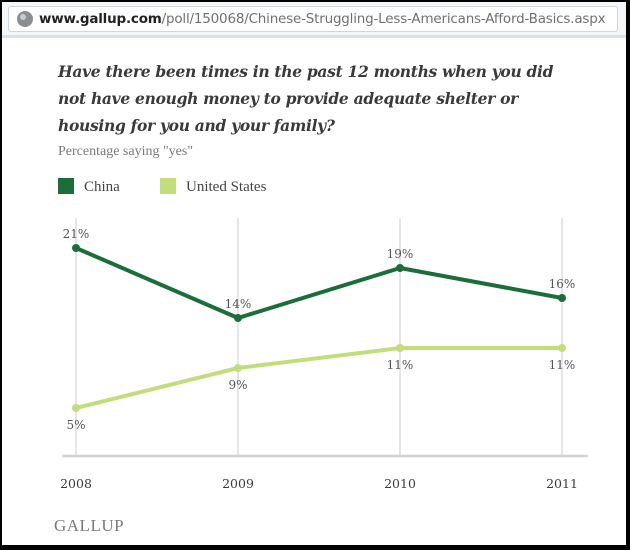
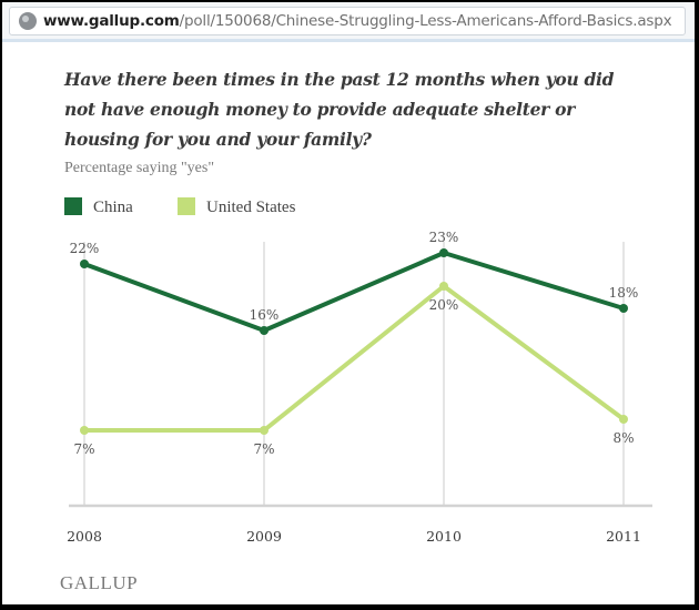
China/2008: 21% -> 22%
United States/2008: 5% -> 7%
China/2009: 14% -> 16%
United States/2009: 9% -> 7%
China/2010: 19% -> 23%
United States/2010: 11% -> 20%
China/2011: 16% -> 18%
United States/2011: 11% -> 8%
